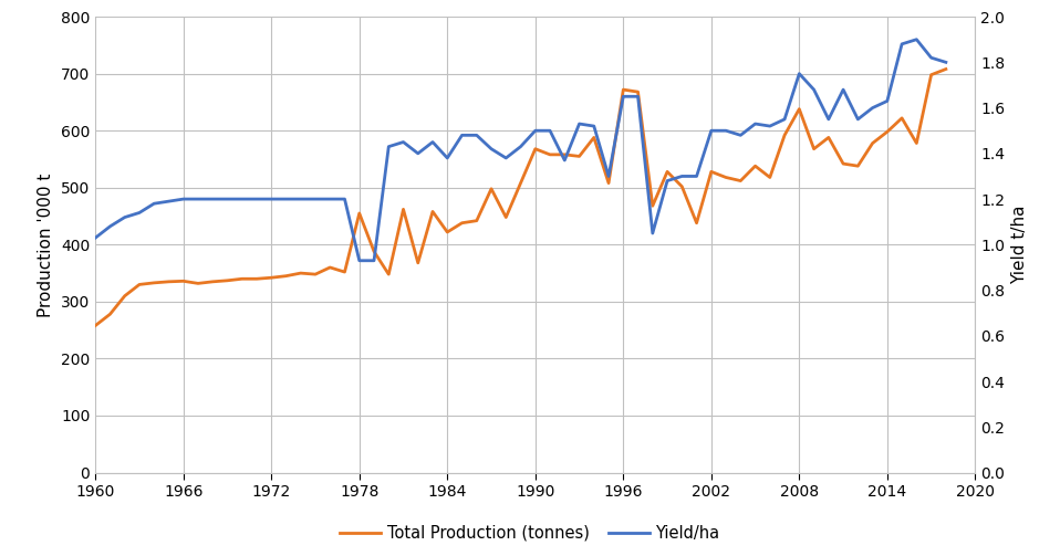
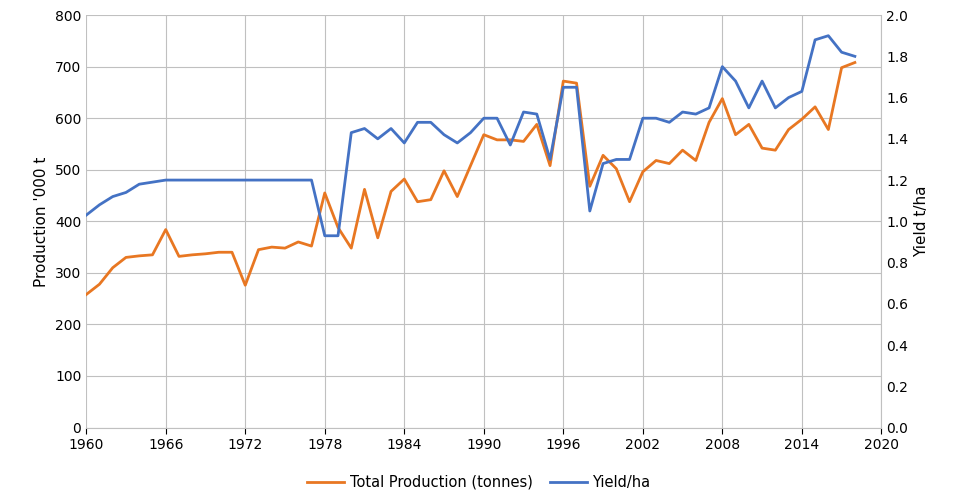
Total Production (tonnes)/1966: 336 -> 384
Total Production (tonnes)/1972: 342 -> 276
Total Production (tonnes)/1984: 422 -> 482
Total Production (tonnes)/2002: 528 -> 496
